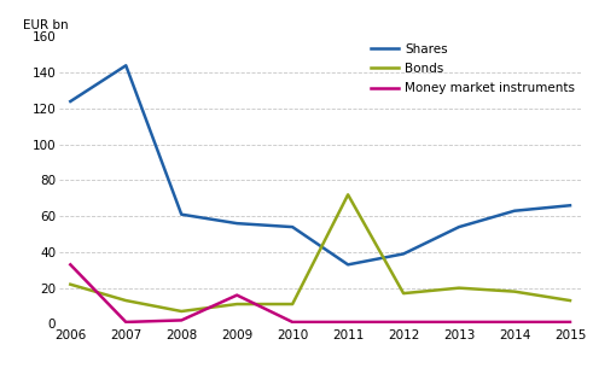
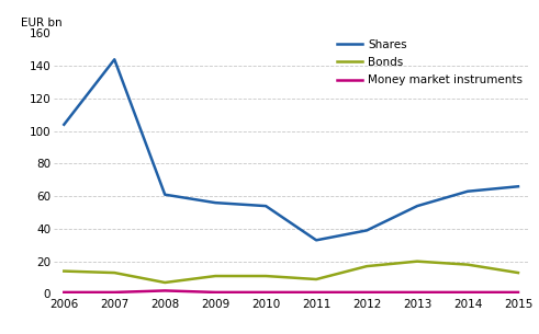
Shares/2006: 124 -> 104
Bonds/2006: 22 -> 14
Money market instruments/2006: 33 -> 1
Money market instruments/2009: 16 -> 1
Bonds/2011: 72 -> 9
